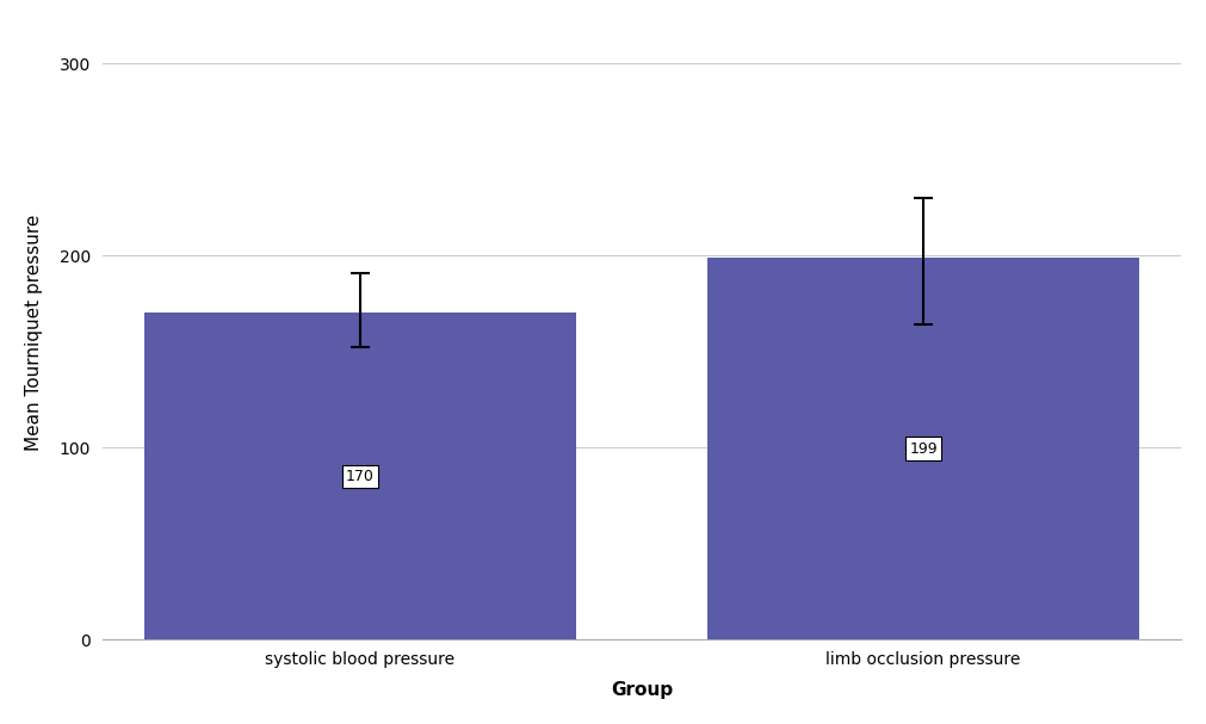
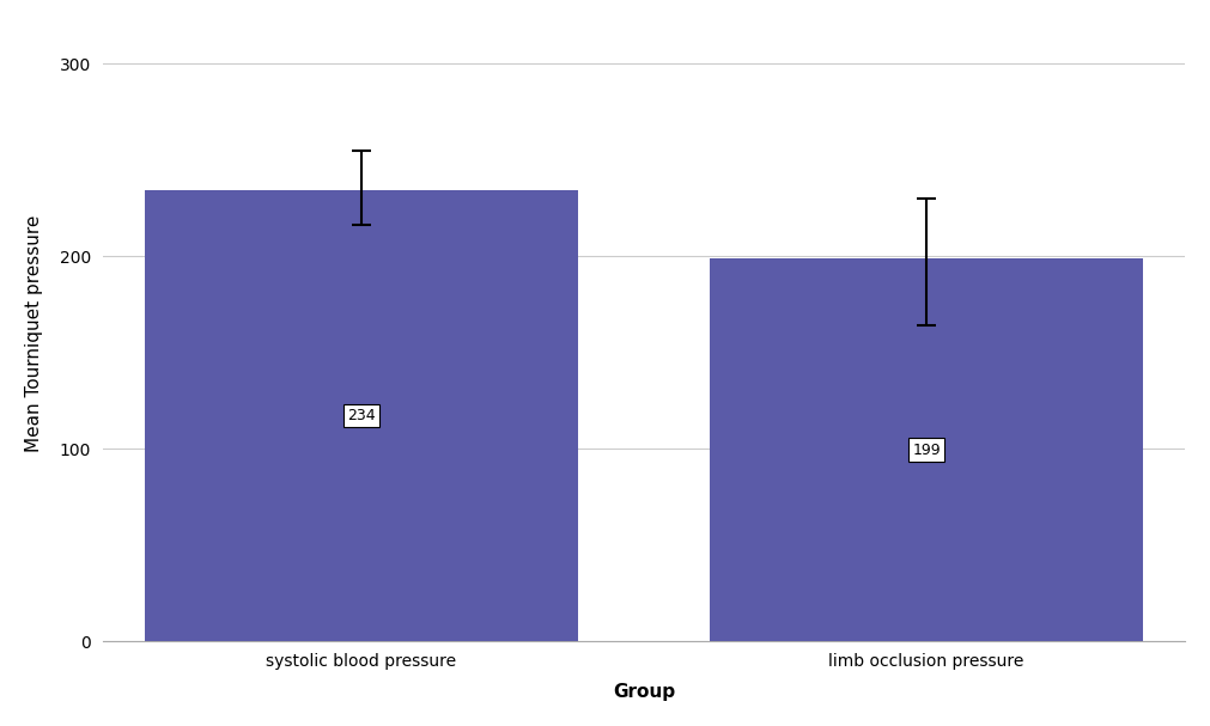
systolic blood pressure: 170 -> 234
